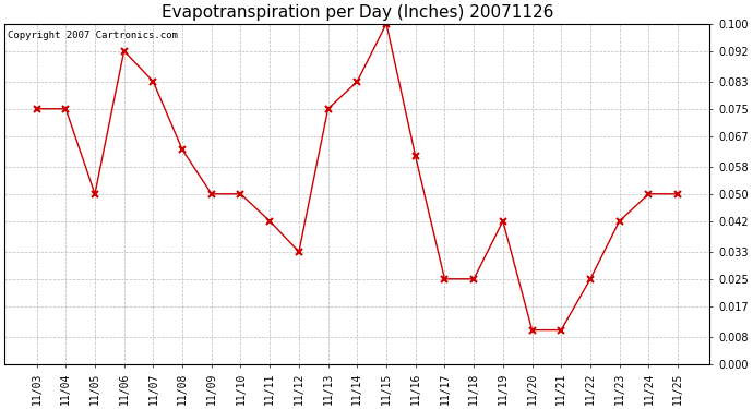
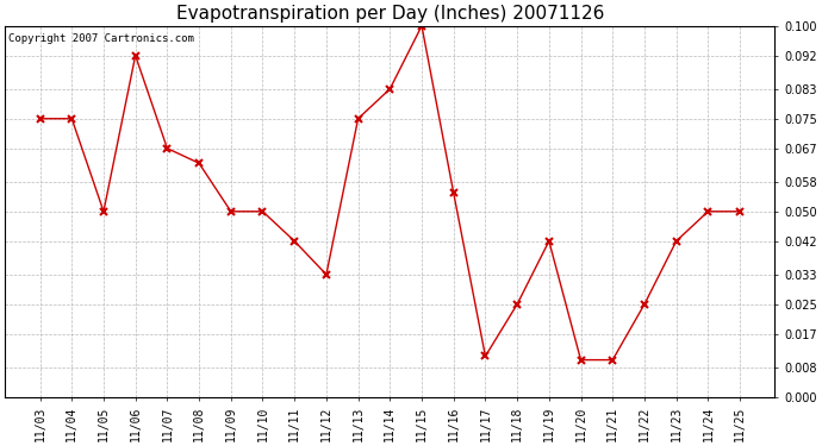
11/07: 0.083 -> 0.067
11/16: 0.061 -> 0.055
11/17: 0.025 -> 0.011
